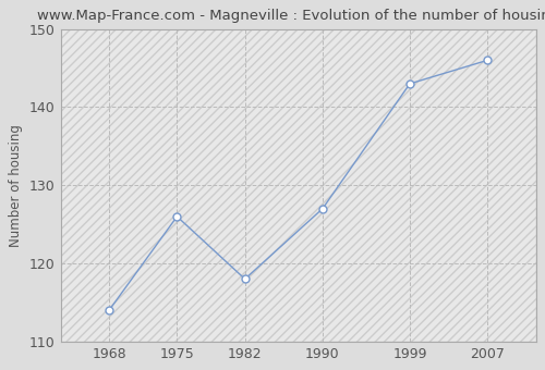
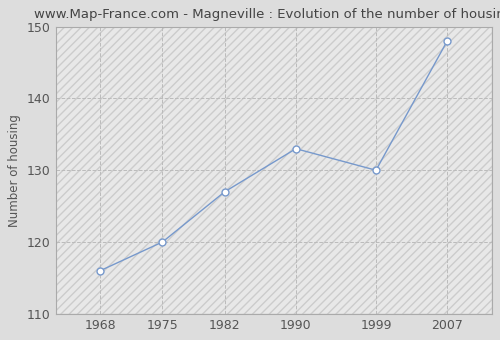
1968: 114 -> 116
1975: 126 -> 120
1982: 118 -> 127
1990: 127 -> 133
1999: 143 -> 130
2007: 146 -> 148
